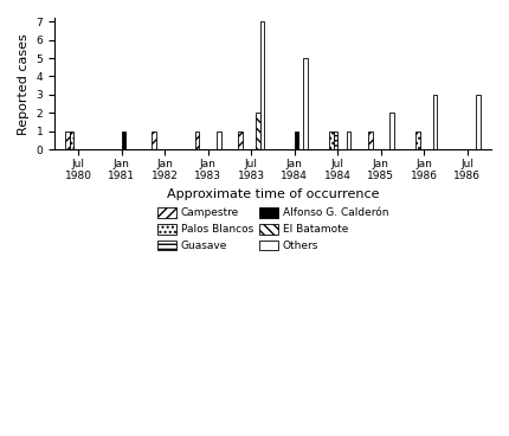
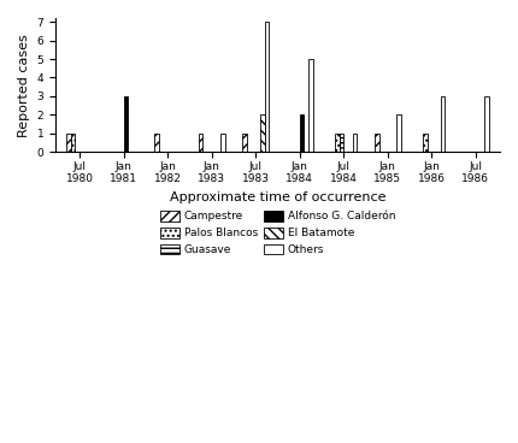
Alfonso G. Calderón/Jan 1981: 1 -> 3
Alfonso G. Calderón/Jan 1984: 1 -> 2
